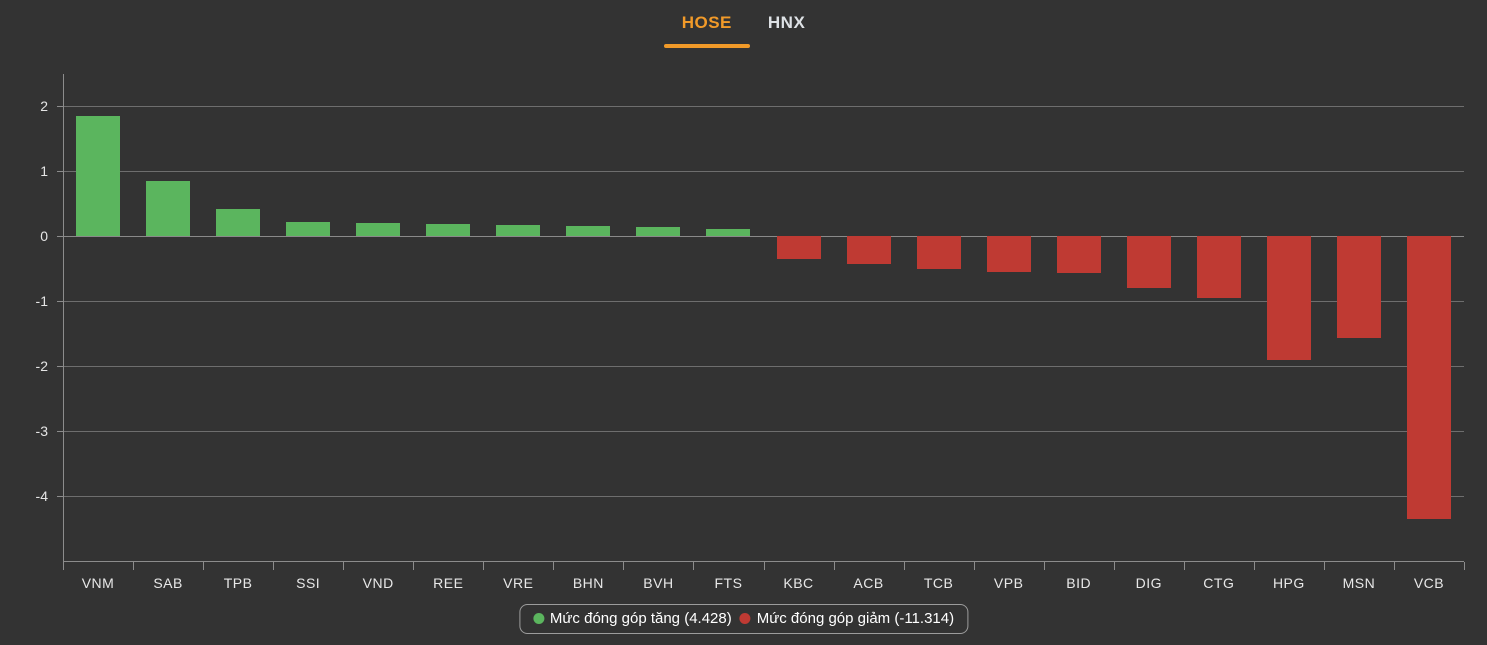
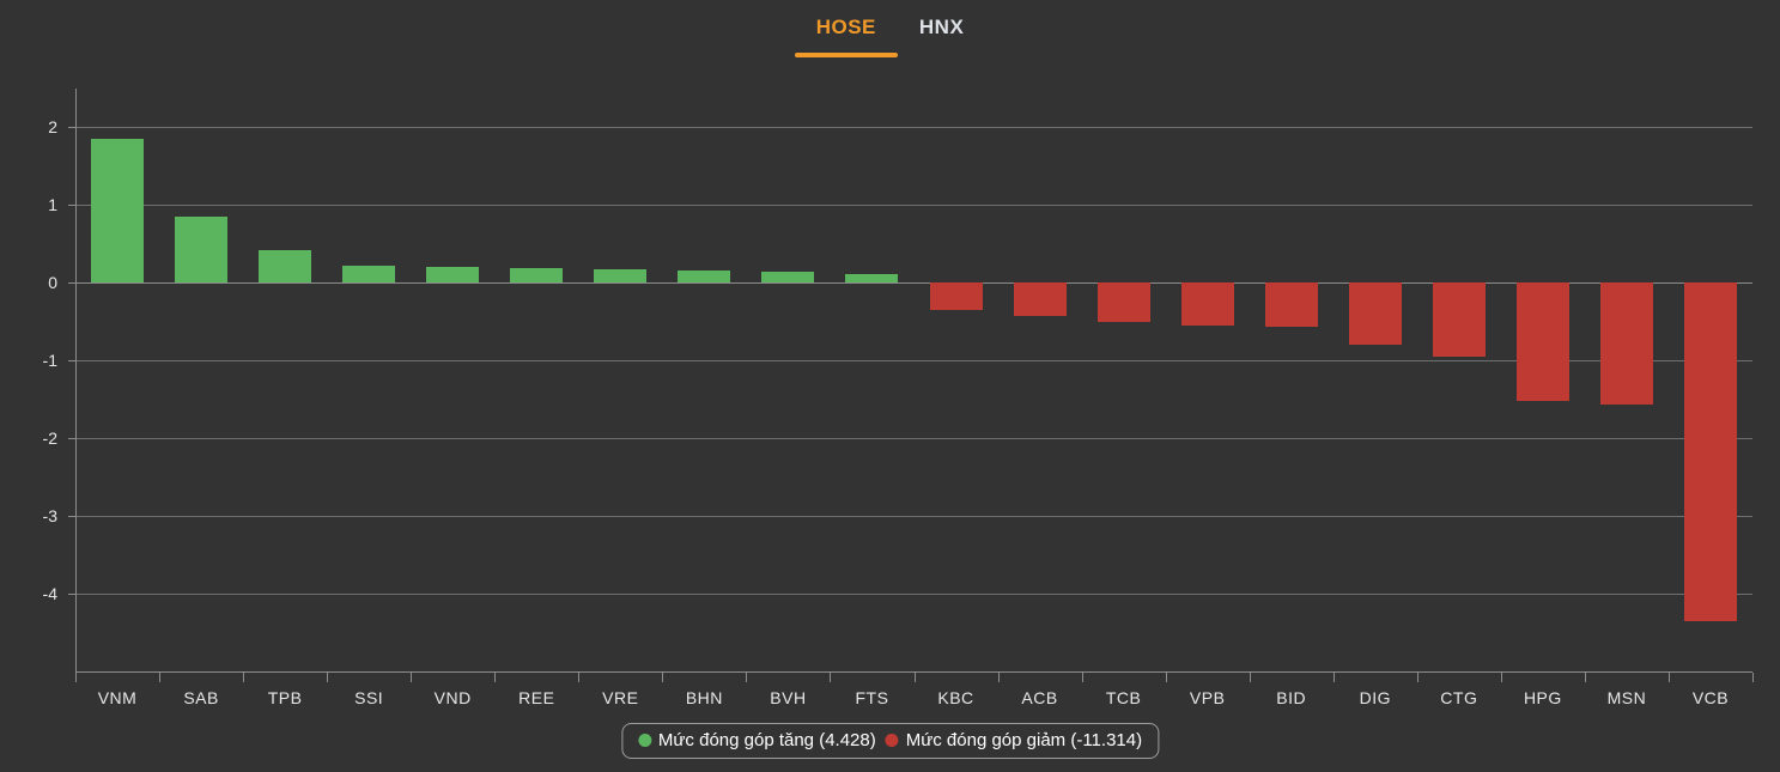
HPG: -1.9 -> -1.5
